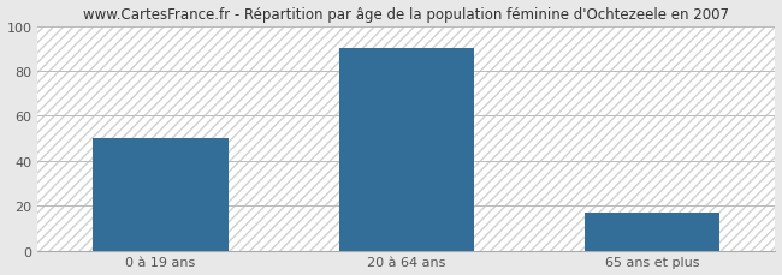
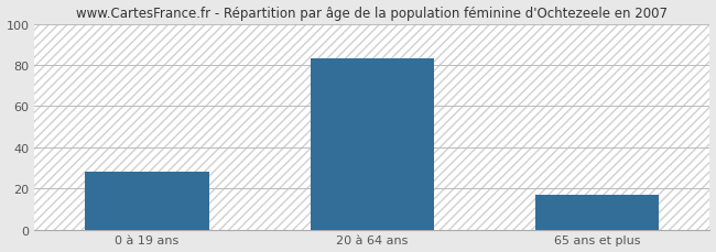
0 à 19 ans: 50 -> 28
20 à 64 ans: 90 -> 83
